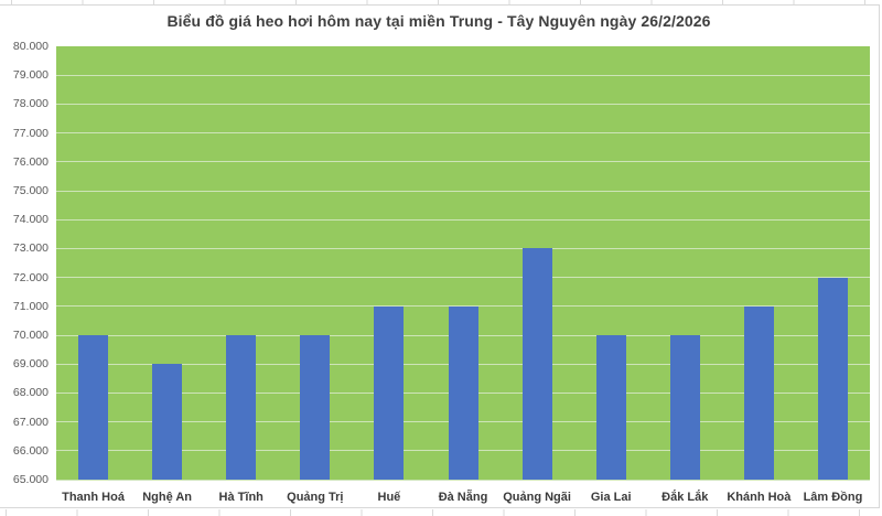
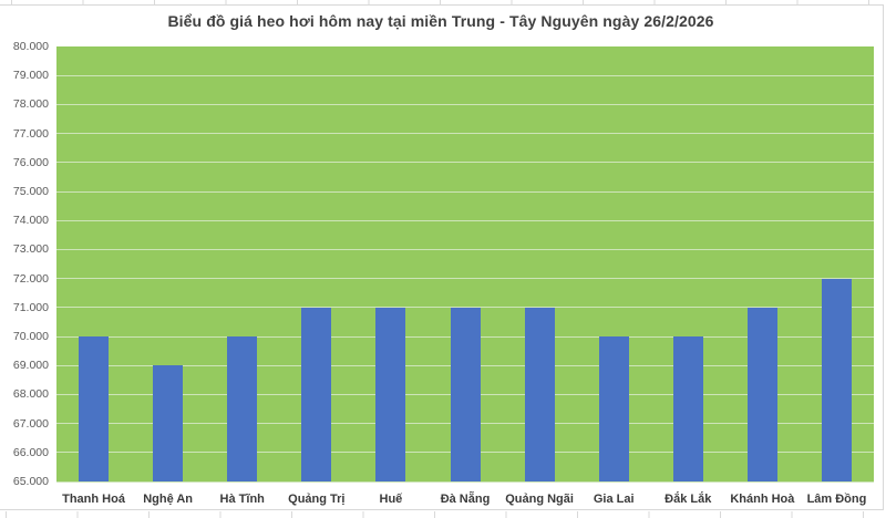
Quảng Trị: 70000 -> 71000
Quảng Ngãi: 73000 -> 71000
